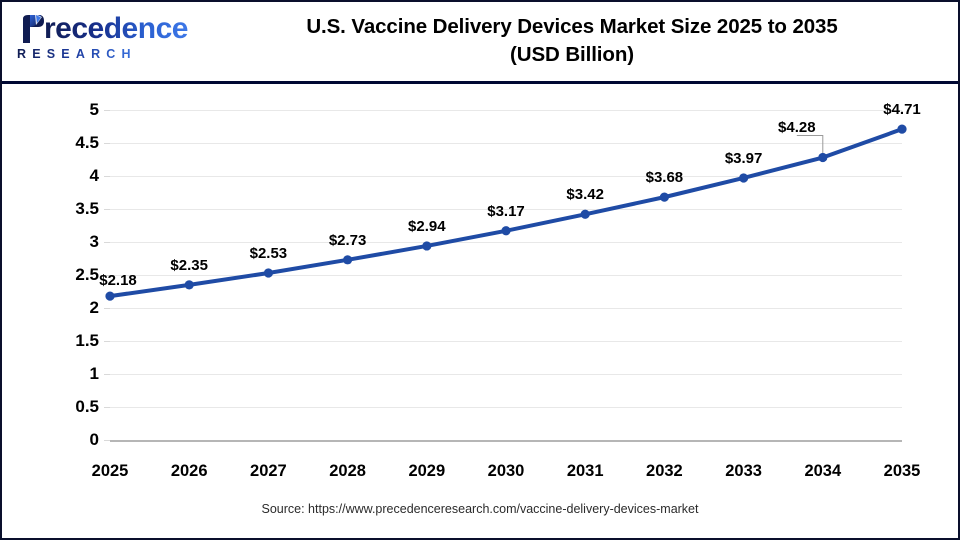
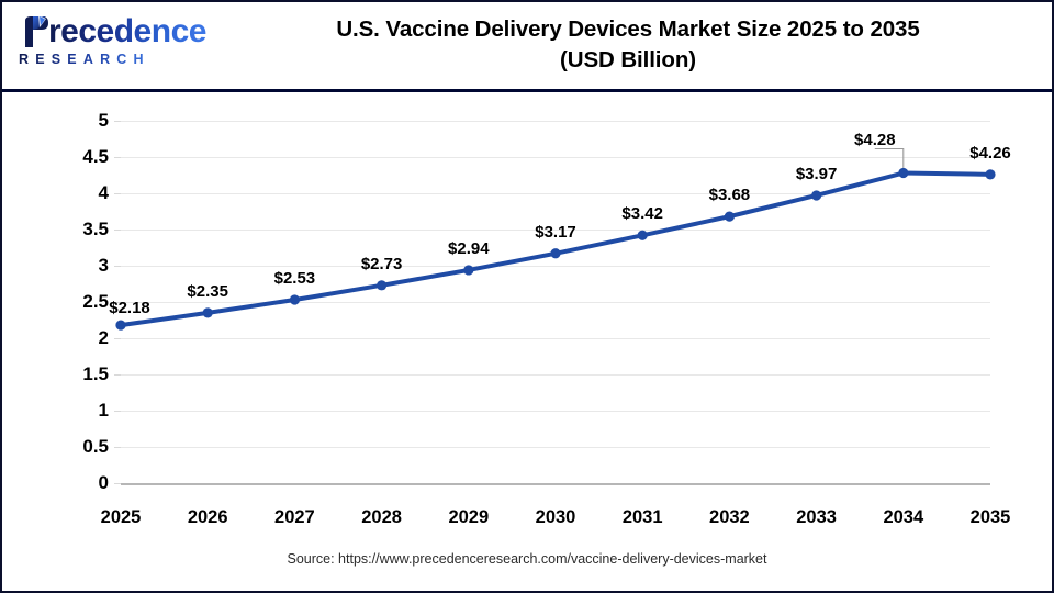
2035: $4.71 -> $4.26
